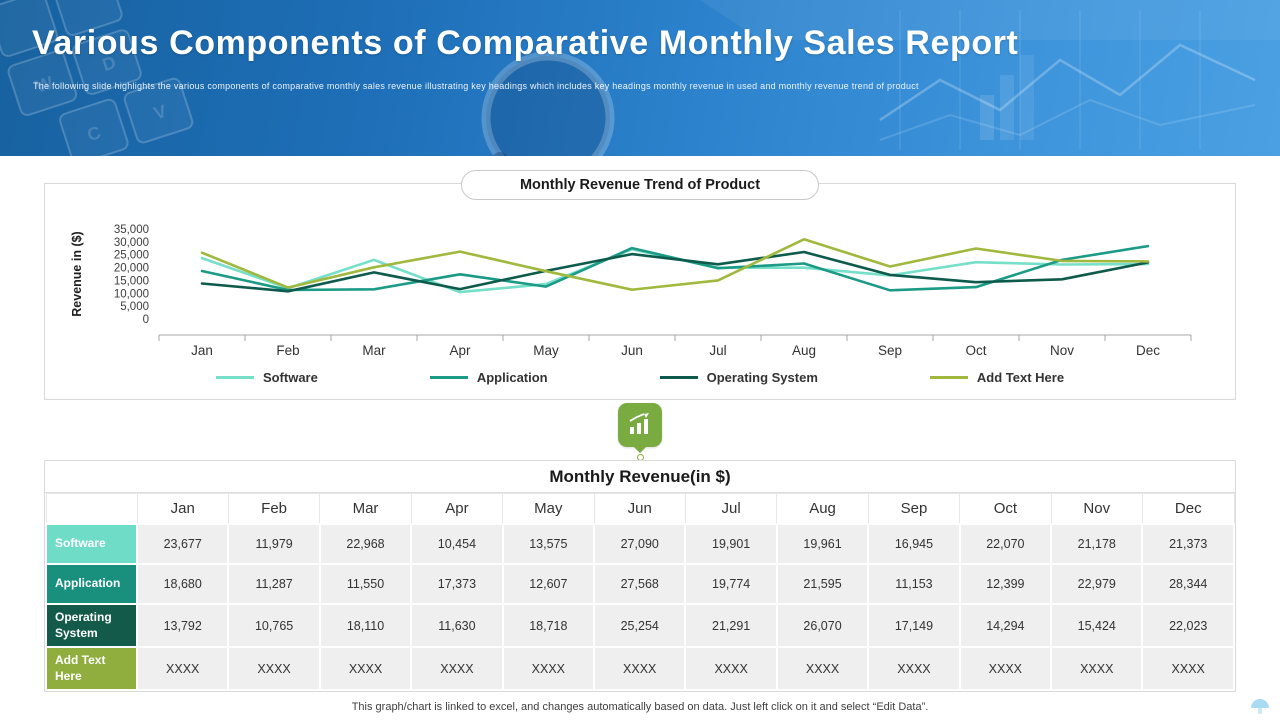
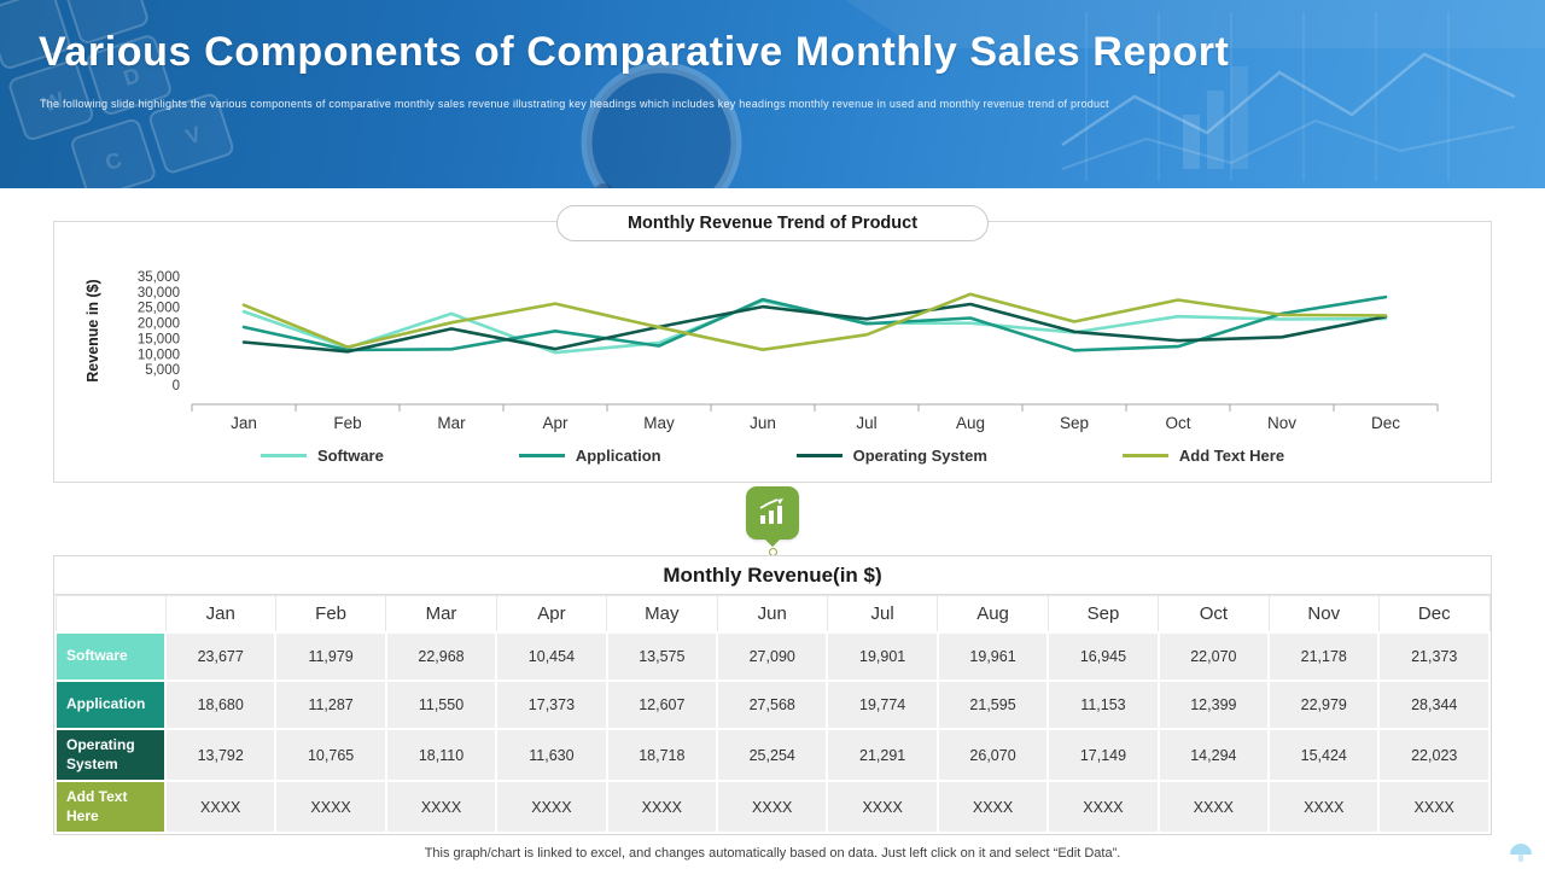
Add Text Here/Jul: 15000 -> 16000
Add Text Here/Aug: 31000 -> 29000
